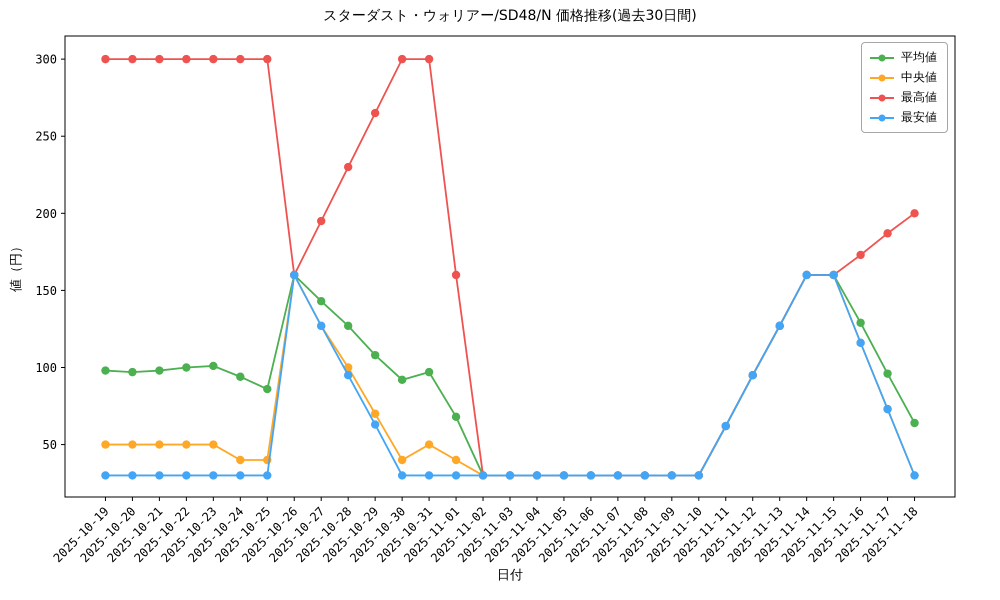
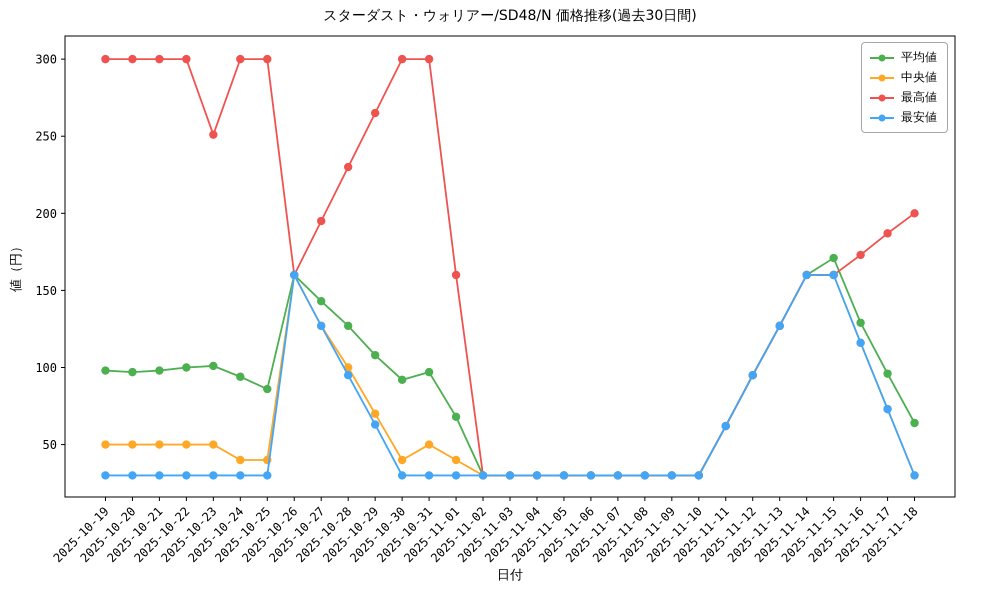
最高値/2025-10-23: 300 -> 251
平均値/2025-11-15: 160 -> 171
